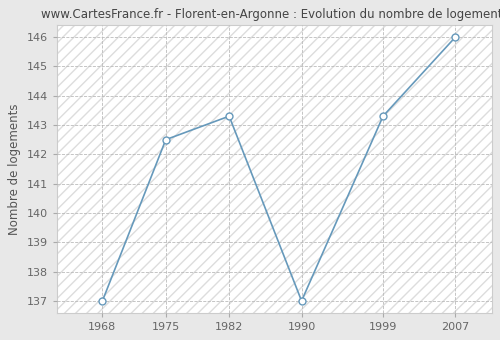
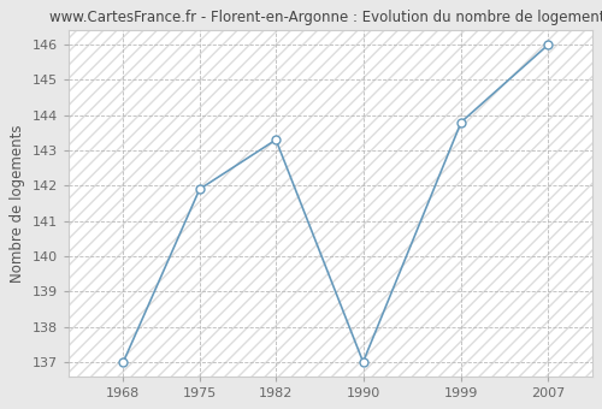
1975: 142.5 -> 141.9
1999: 143.3 -> 143.8
